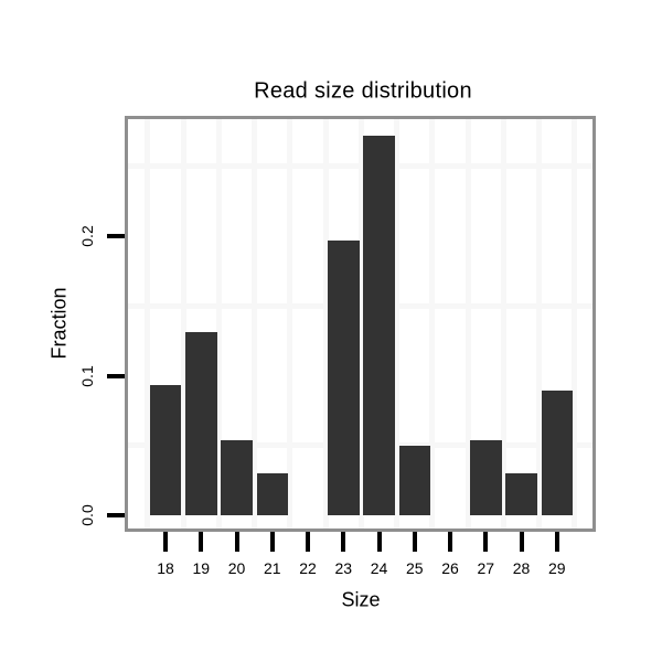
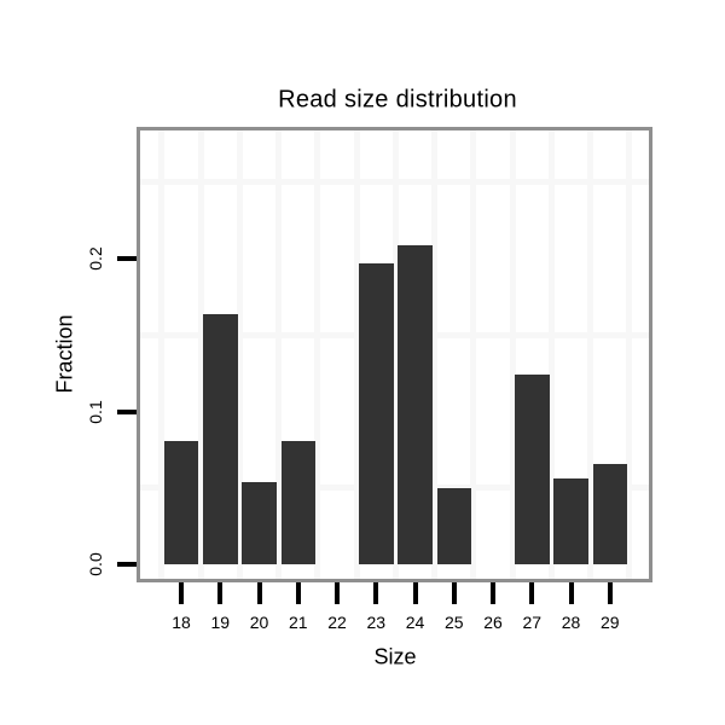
18: 0.093 -> 0.081
19: 0.131 -> 0.164
21: 0.030 -> 0.081
24: 0.272 -> 0.209
27: 0.054 -> 0.124
28: 0.030 -> 0.056
29: 0.089 -> 0.066
